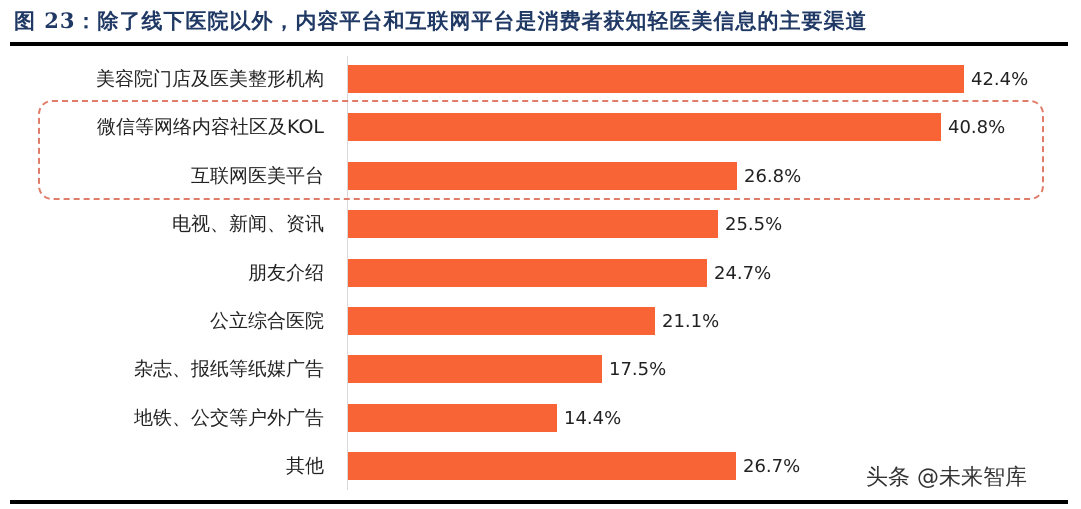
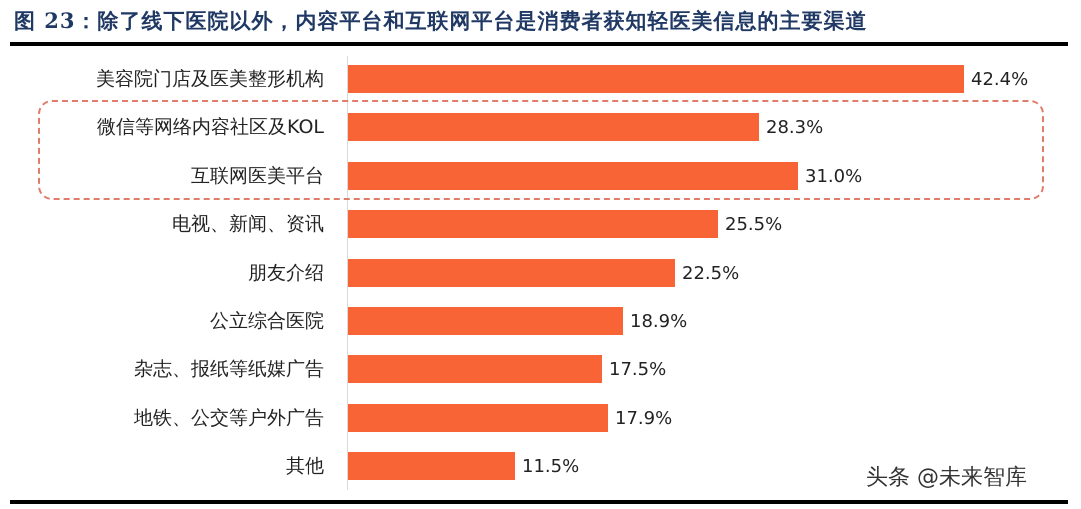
微信等网络内容社区及KOL: 40.8% -> 28.3%
互联网医美平台: 26.8% -> 31.0%
朋友介绍: 24.7% -> 22.5%
公立综合医院: 21.1% -> 18.9%
地铁、公交等户外广告: 14.4% -> 17.9%
其他: 26.7% -> 11.5%
